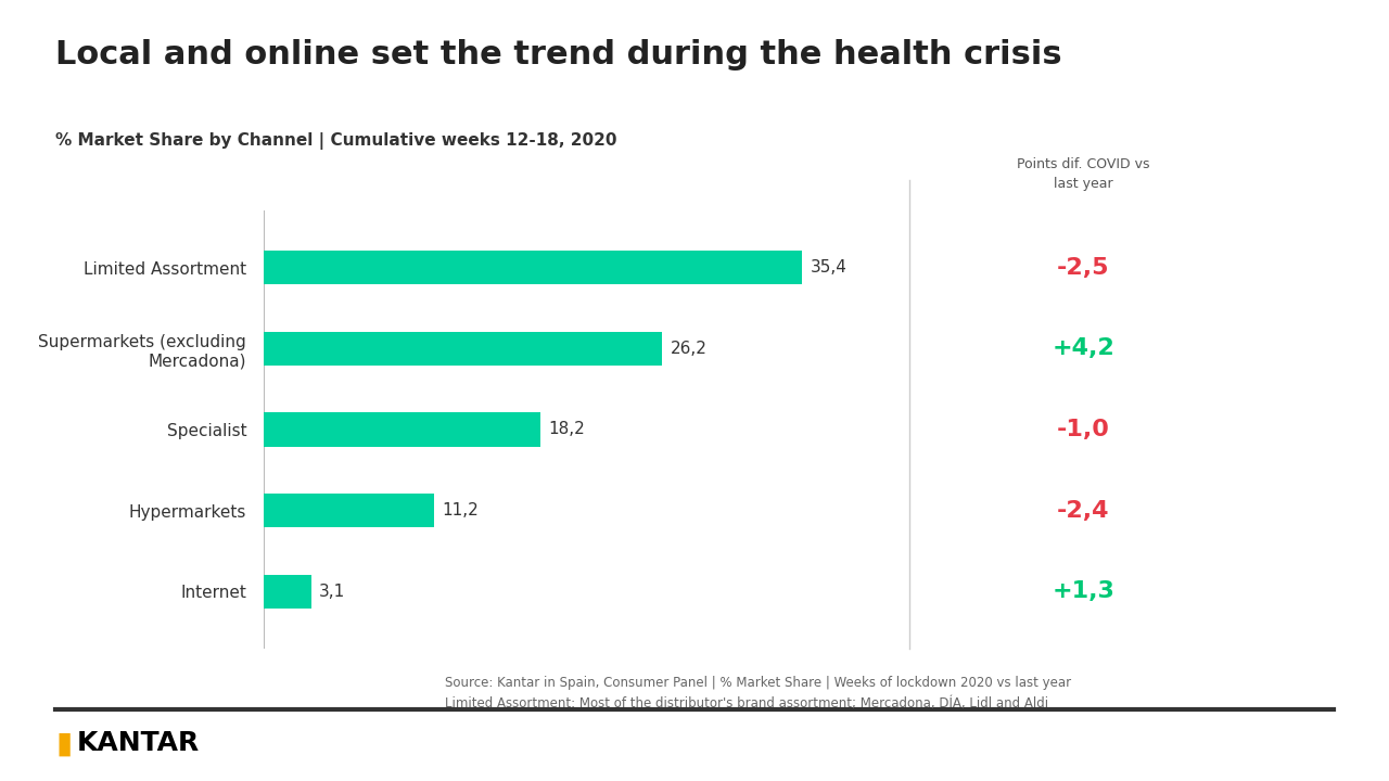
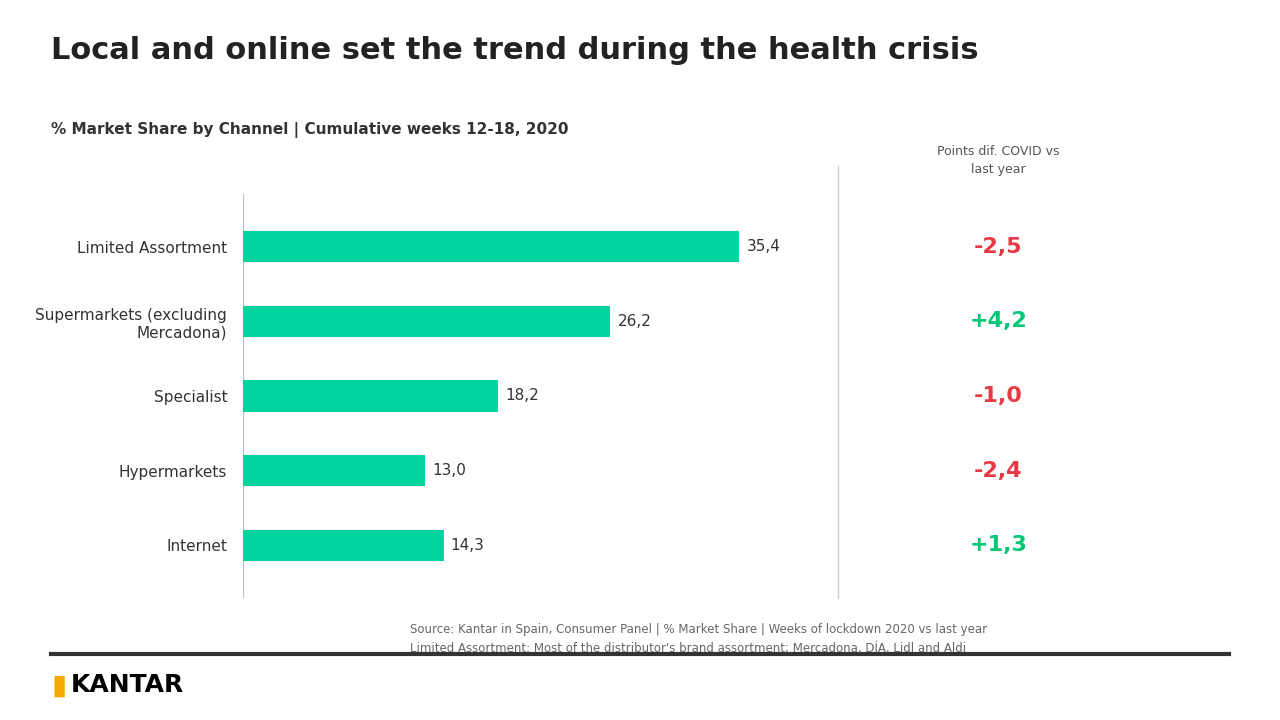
Hypermarkets: 11,2 -> 13,0
Internet: 3,1 -> 14,3
